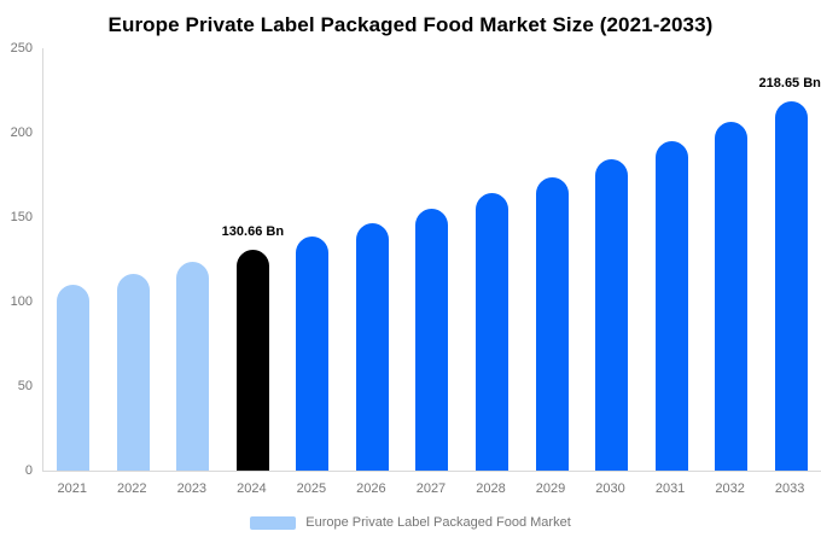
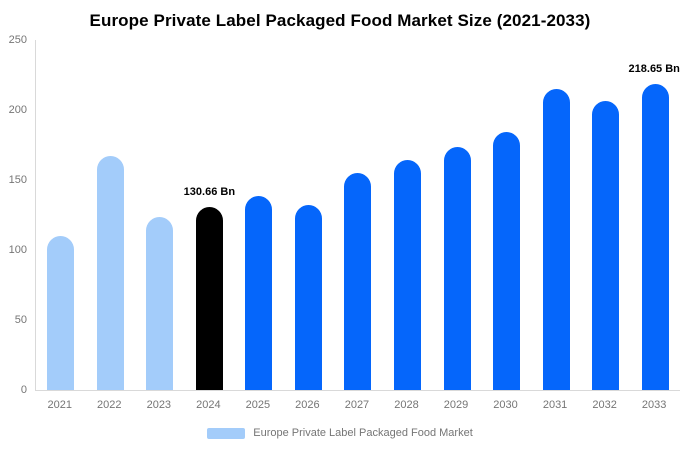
2022: 116 -> 167
2026: 146 -> 132
2031: 195 -> 215
